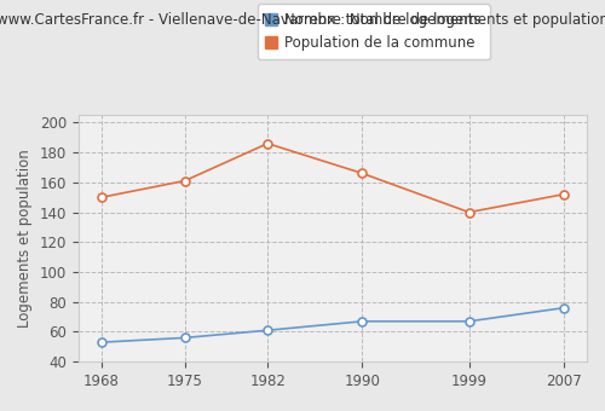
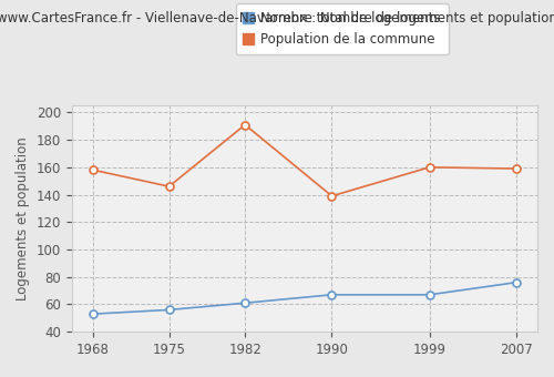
Population de la commune/1968: 150 -> 158
Population de la commune/1975: 161 -> 146
Population de la commune/1982: 186 -> 191
Population de la commune/1990: 166 -> 139
Population de la commune/1999: 140 -> 160
Population de la commune/2007: 152 -> 159
